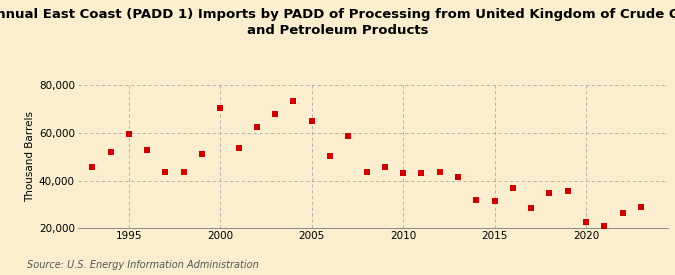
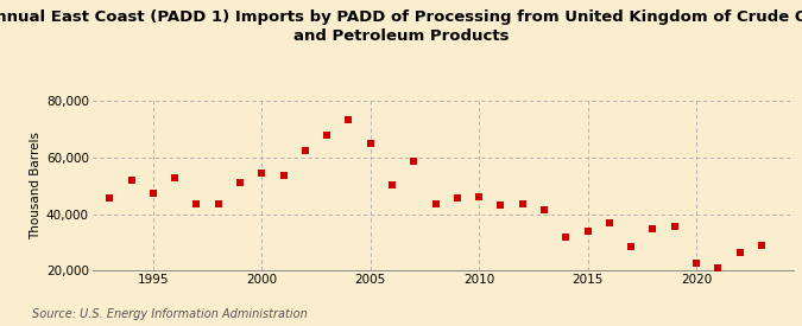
1995: 59,500 -> 47,500
2000: 70,500 -> 54,500
2010: 43,000 -> 46,000
2015: 31,500 -> 34,000
